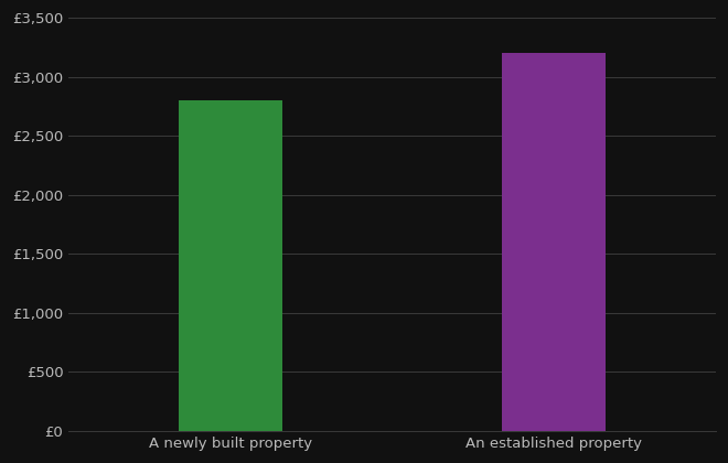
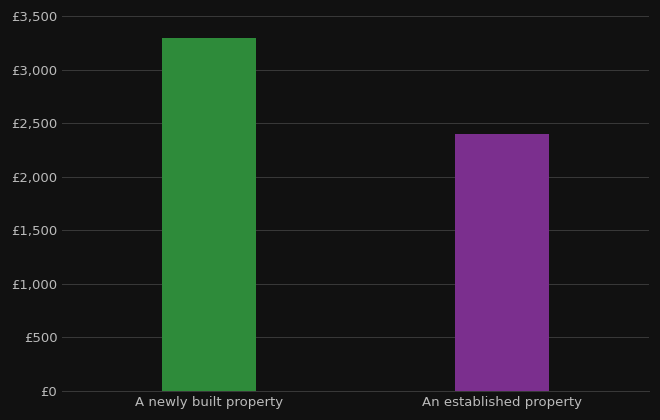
A newly built property: £2,800 -> £3,300
An established property: £3,200 -> £2,400
